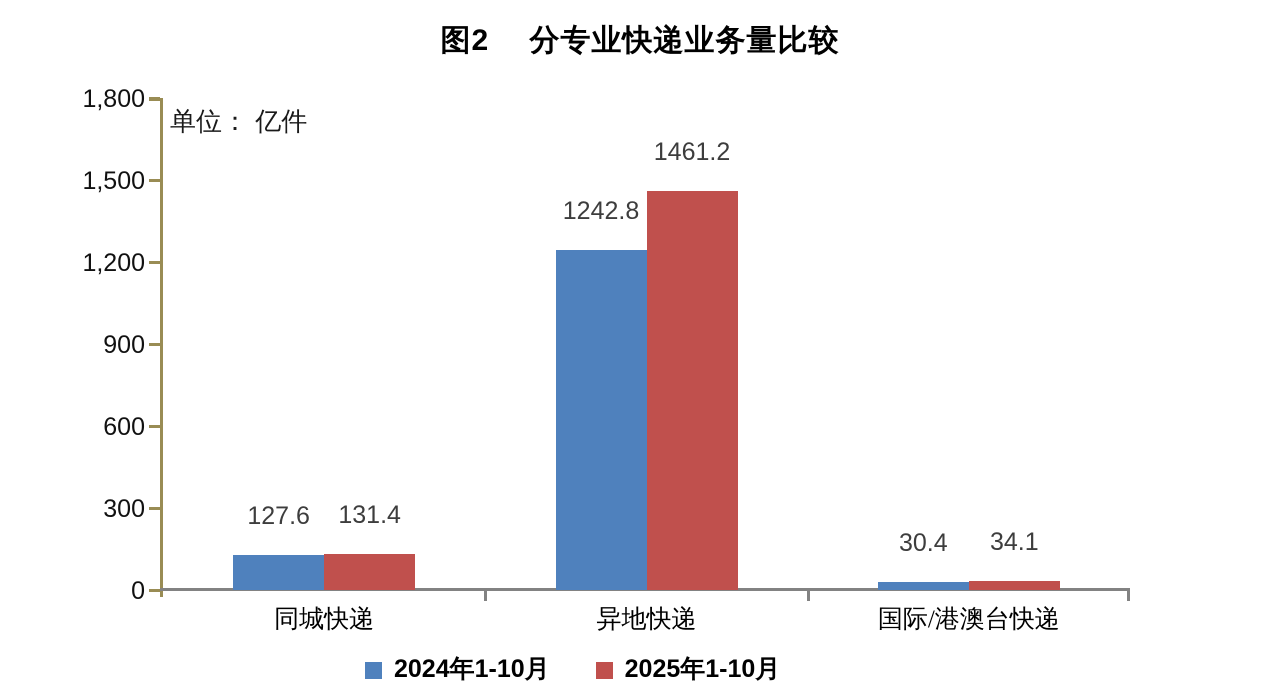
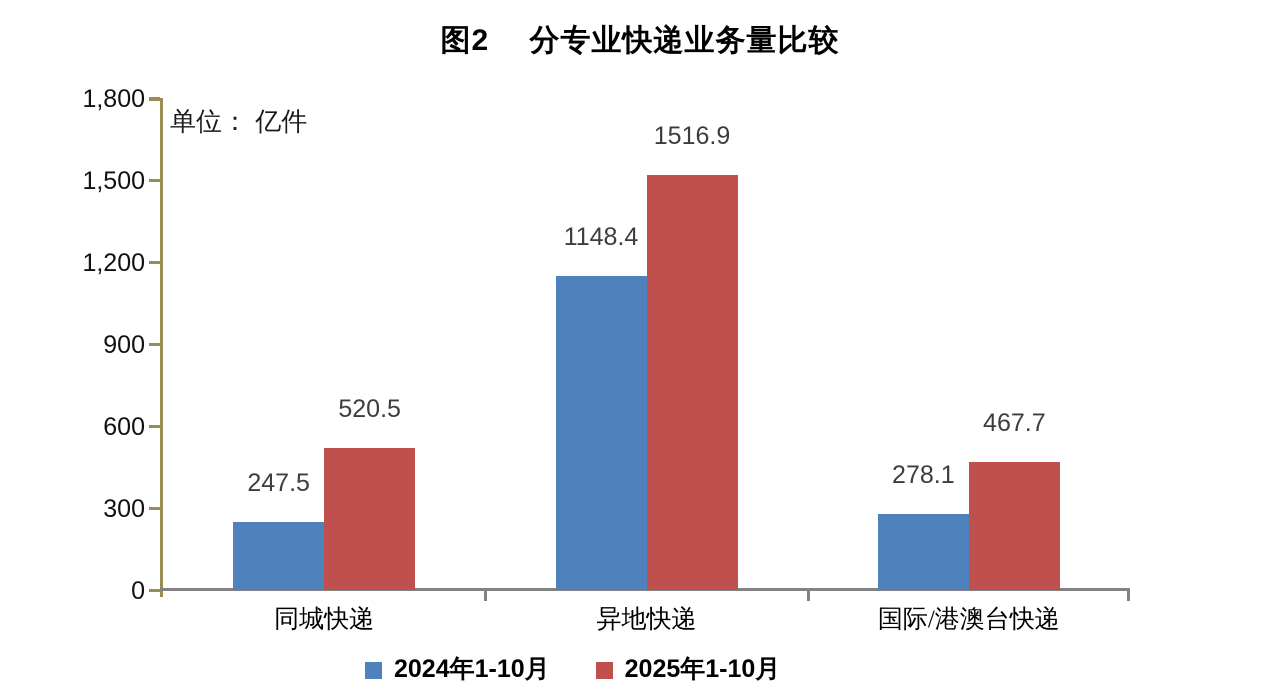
2024年1-10月/同城快递: 127.6 -> 247.5
2025年1-10月/同城快递: 131.4 -> 520.5
2024年1-10月/异地快递: 1242.8 -> 1148.4
2025年1-10月/异地快递: 1461.2 -> 1516.9
2024年1-10月/国际/港澳台快递: 30.4 -> 278.1
2025年1-10月/国际/港澳台快递: 34.1 -> 467.7
